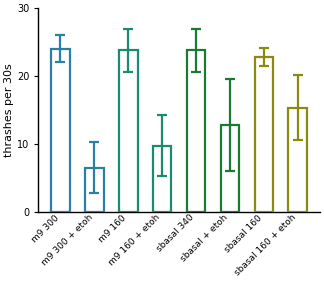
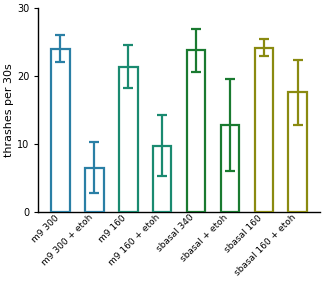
m9 160: 23.8 -> 21.4
sbasal 160: 22.8 -> 24.2
sbasal 160 + etoh: 15.3 -> 17.6
